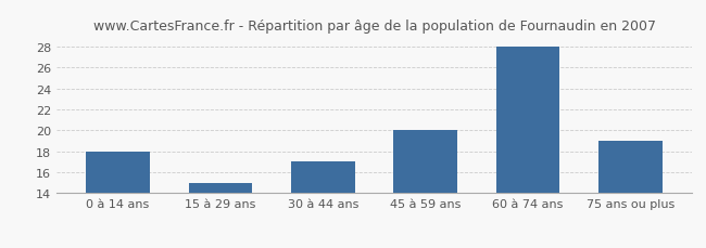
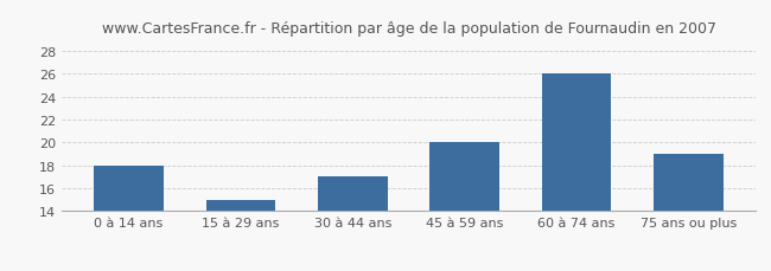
60 à 74 ans: 28 -> 26
